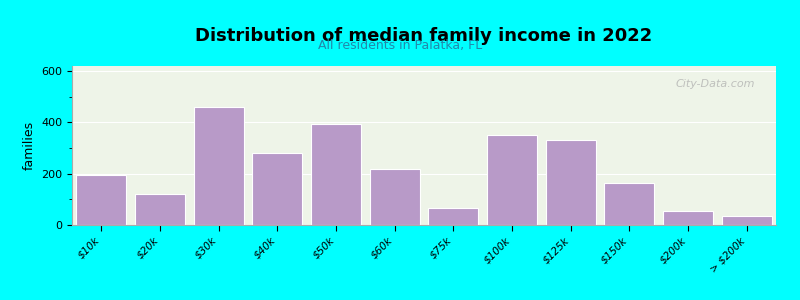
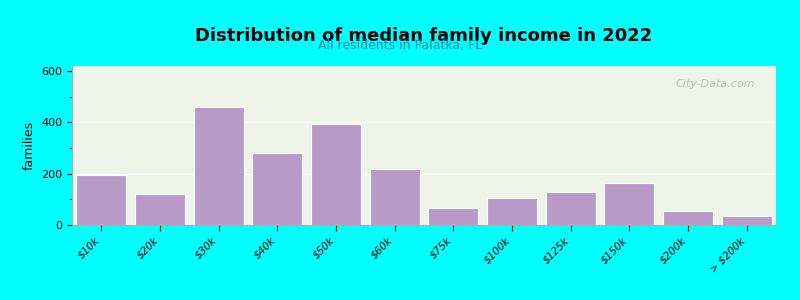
$100k: 350 -> 105
$125k: 330 -> 130
